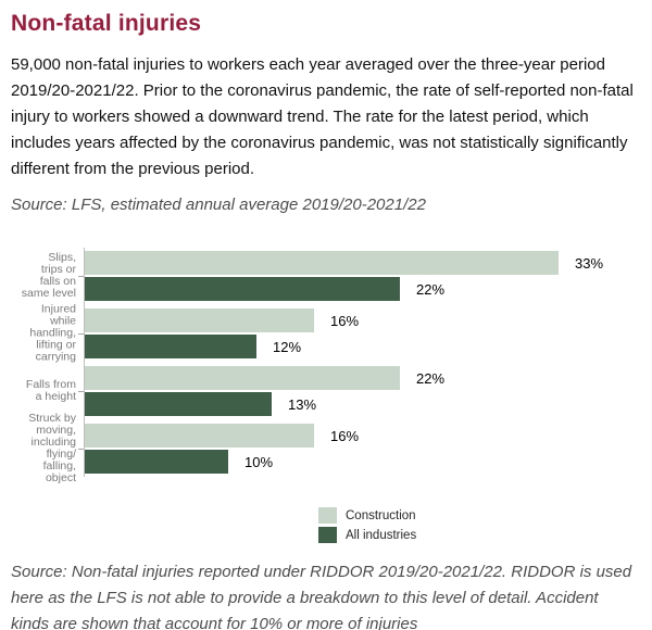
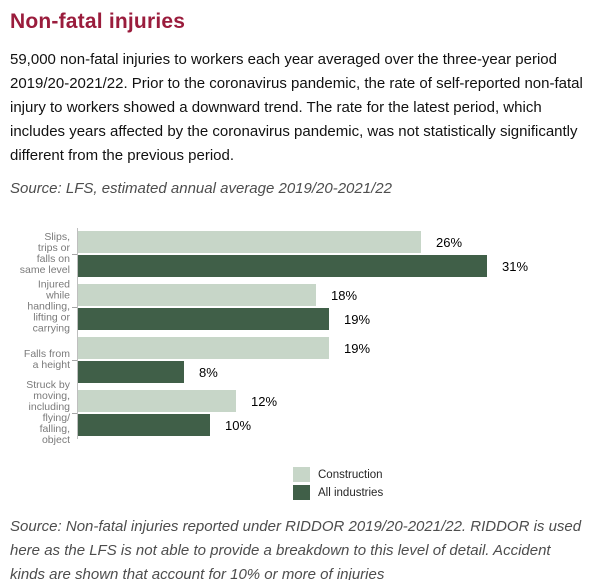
Construction/Slips, trips or falls on same level: 33% -> 26%
All industries/Slips, trips or falls on same level: 22% -> 31%
Construction/Injured while handling, lifting or carrying: 16% -> 18%
All industries/Injured while handling, lifting or carrying: 12% -> 19%
Construction/Falls from a height: 22% -> 19%
All industries/Falls from a height: 13% -> 8%
Construction/Struck by moving, including flying/ falling, object: 16% -> 12%
